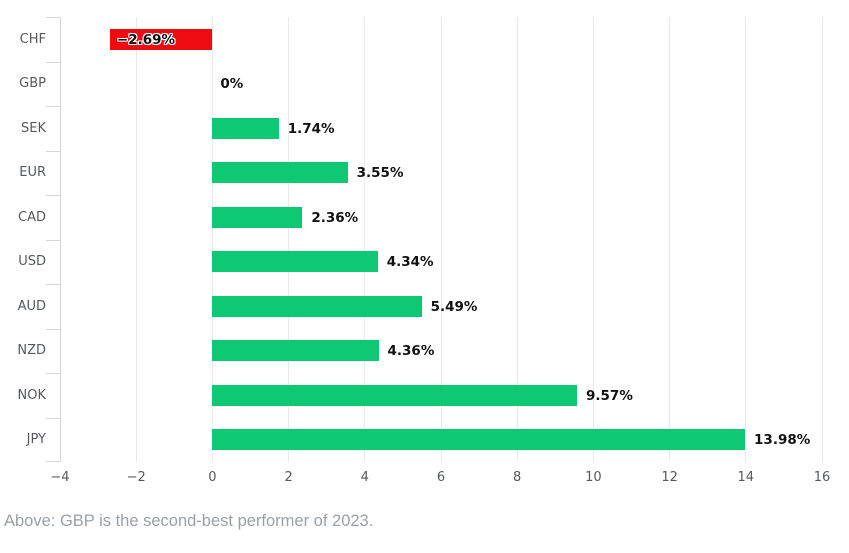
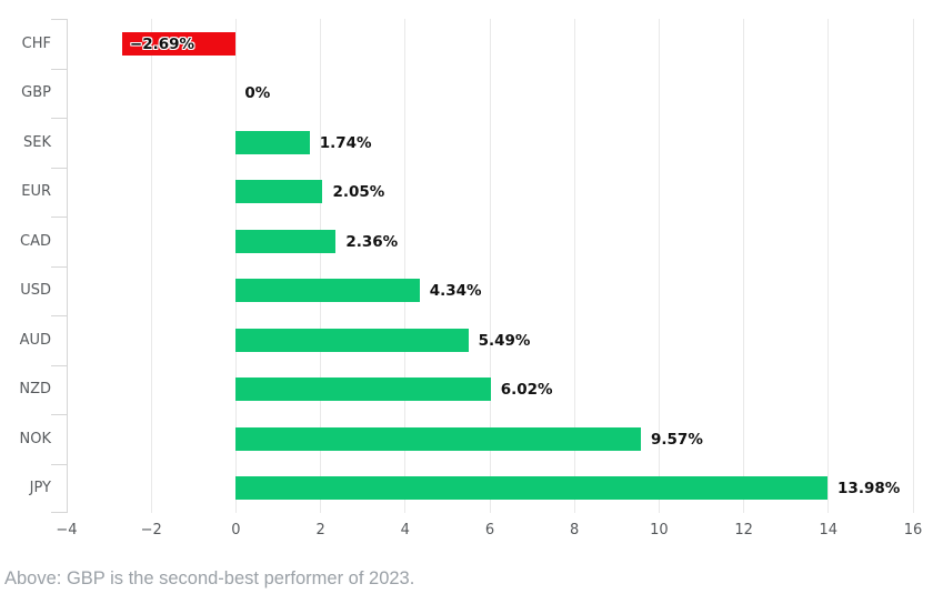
EUR: 3.55% -> 2.05%
NZD: 4.36% -> 6.02%
